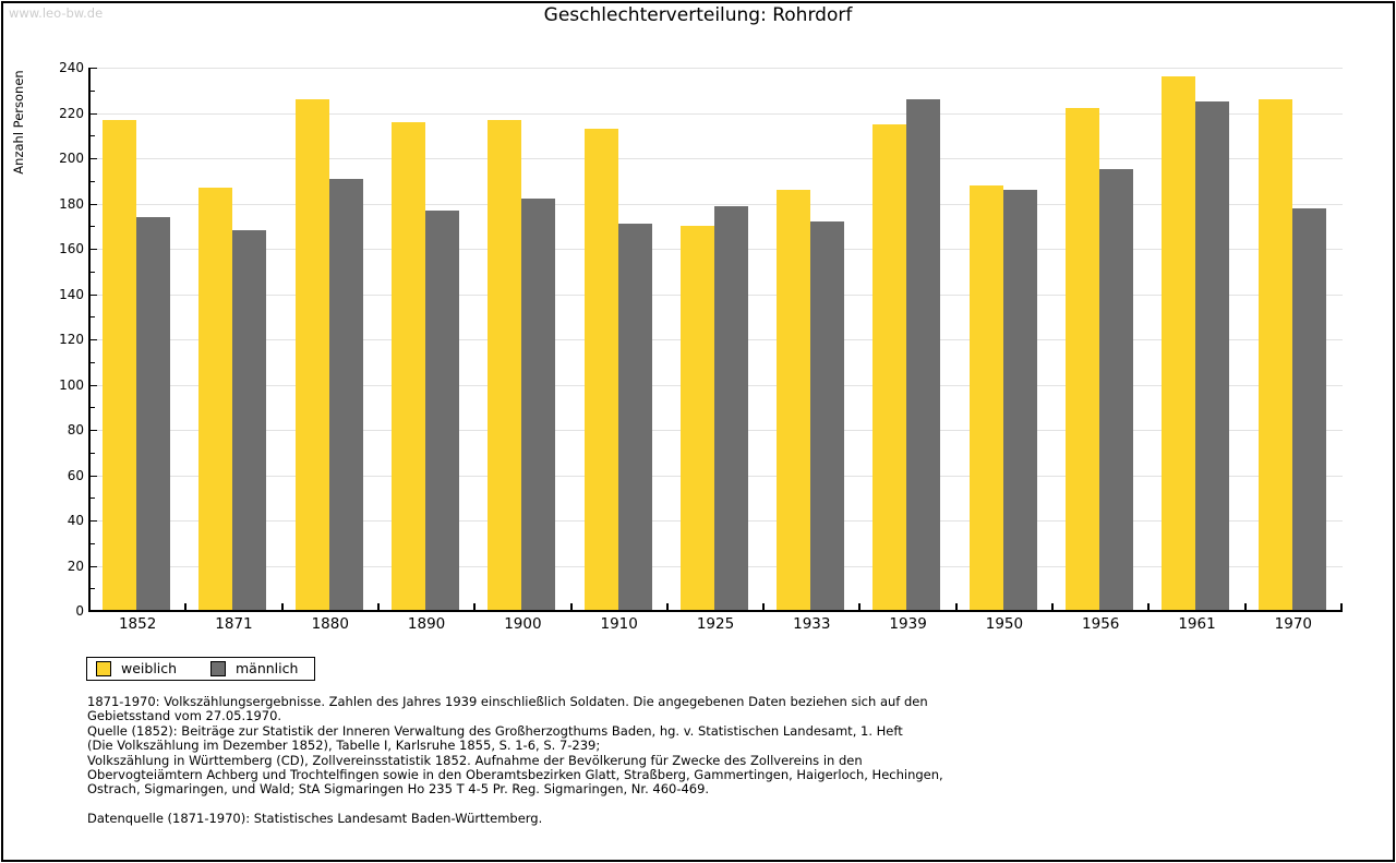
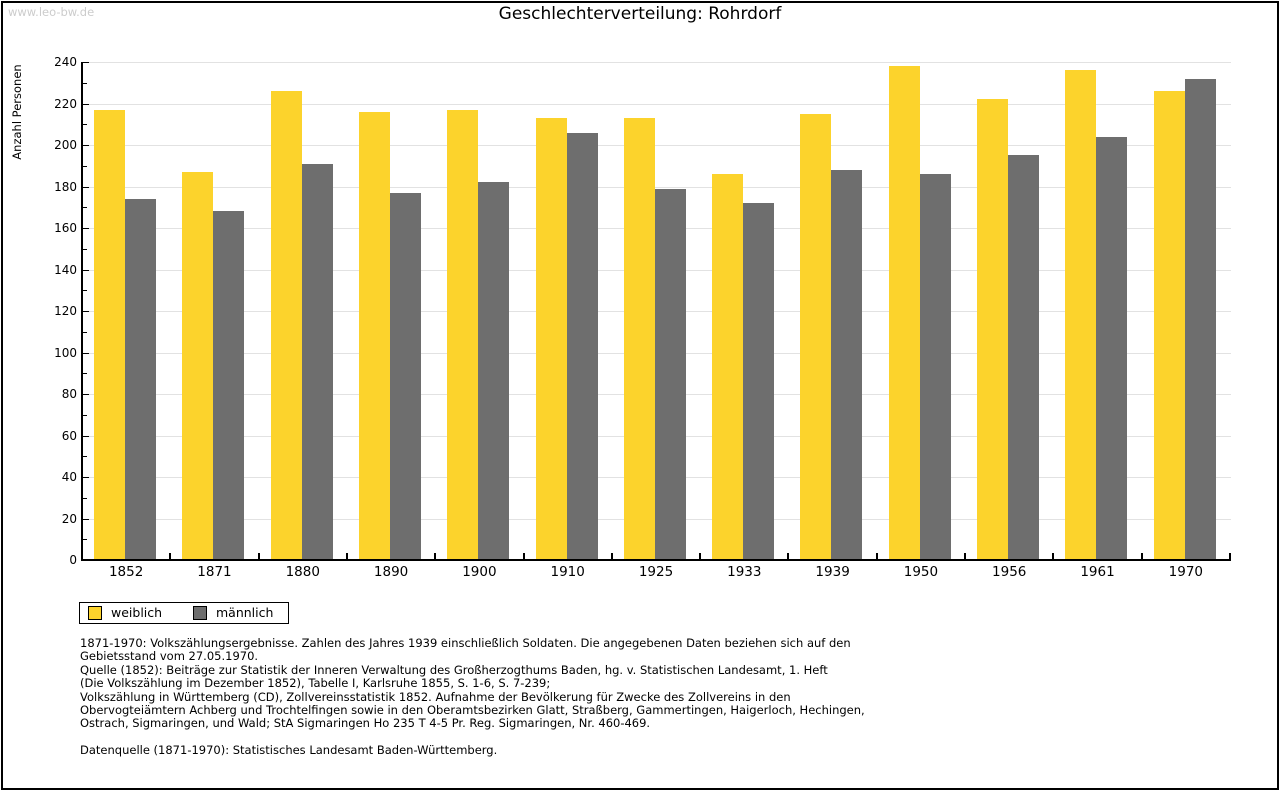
männlich/1910: 171 -> 206
weiblich/1925: 170 -> 213
männlich/1939: 226 -> 188
weiblich/1950: 188 -> 238
männlich/1961: 225 -> 204
männlich/1970: 178 -> 232
